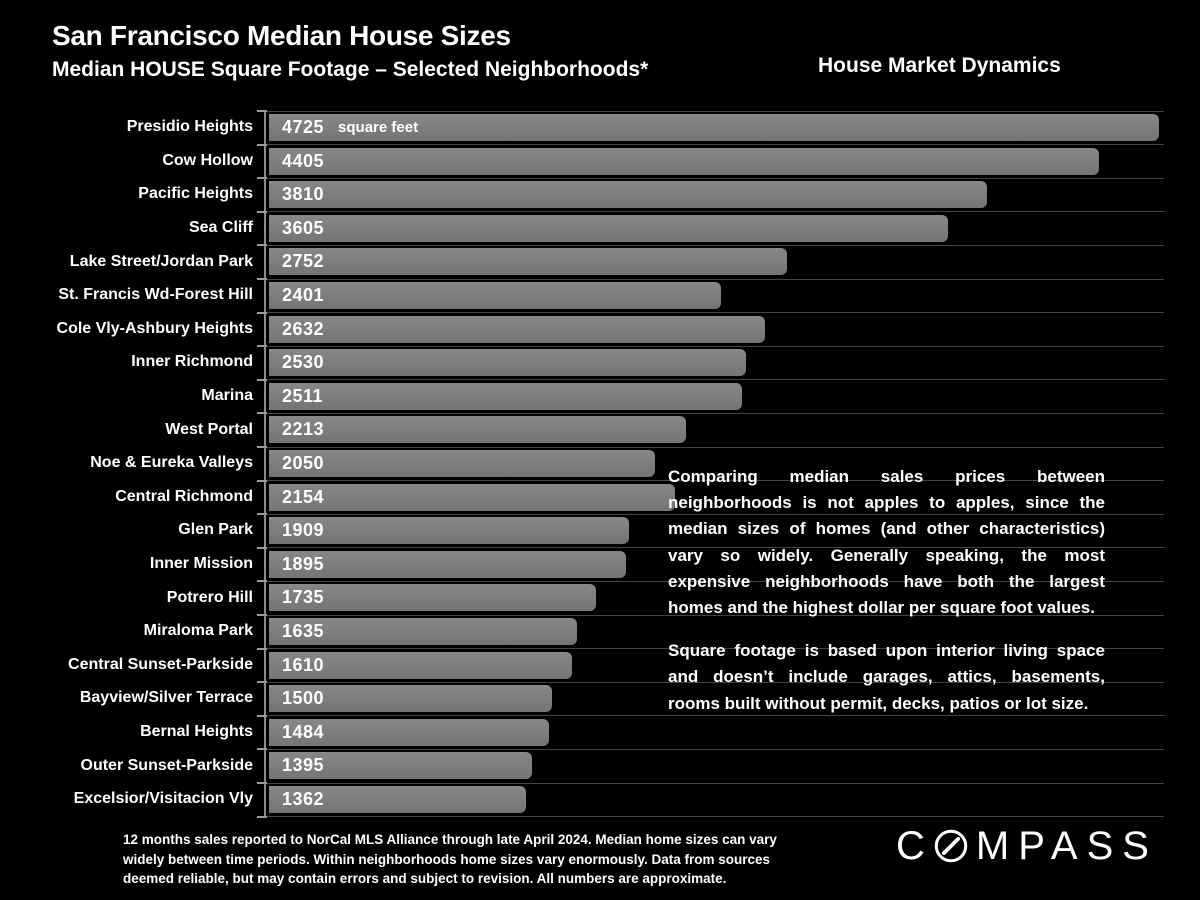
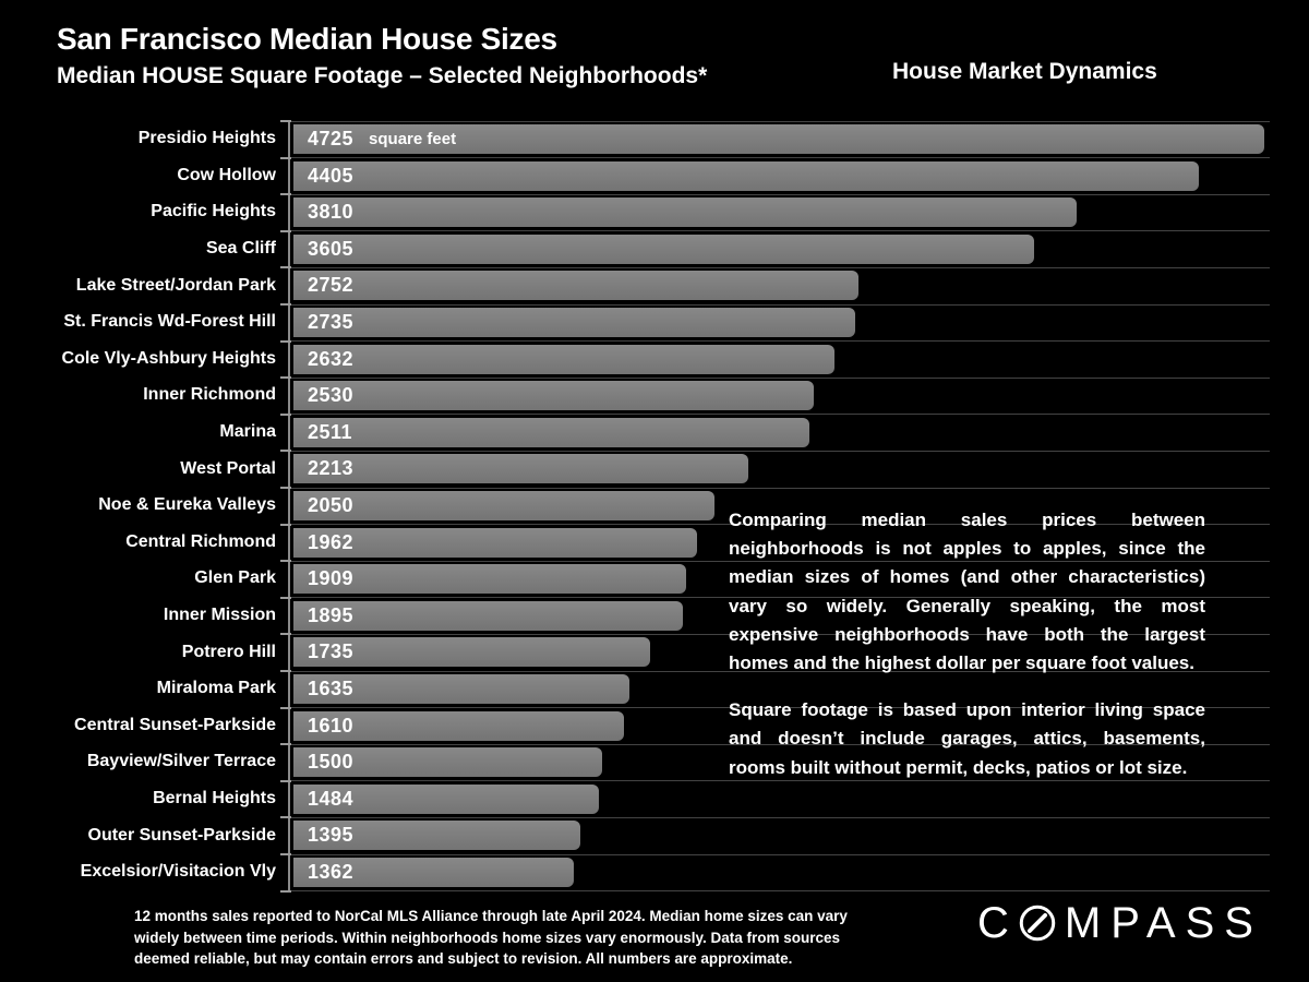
St. Francis Wd-Forest Hill: 2401 -> 2735
Central Richmond: 2154 -> 1962
